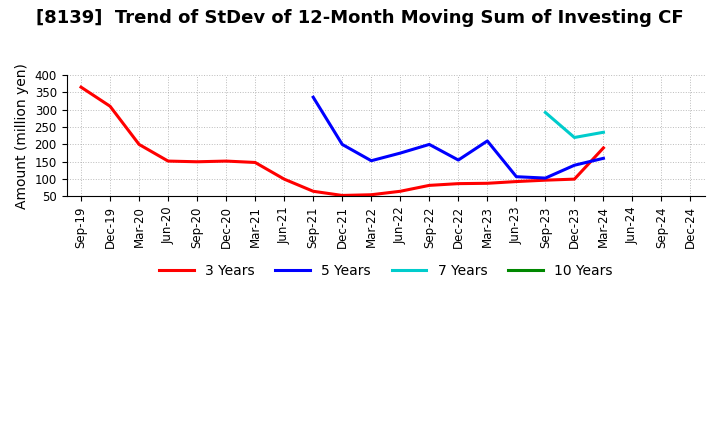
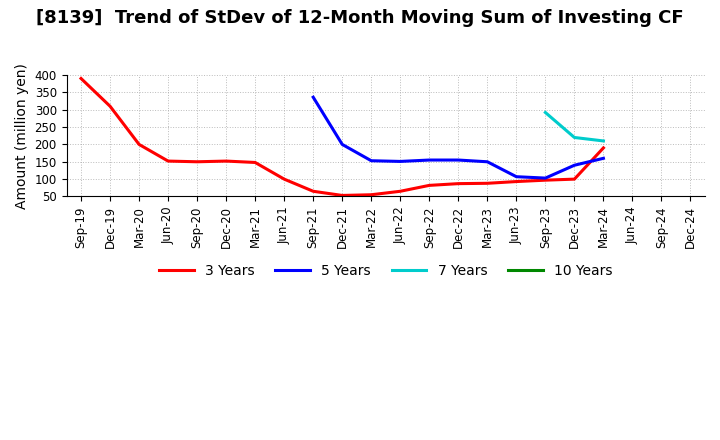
3 Years/Sep-19: 365 -> 390
5 Years/Jun-22: 175 -> 151
5 Years/Sep-22: 200 -> 155
5 Years/Mar-23: 210 -> 150
7 Years/Mar-24: 235 -> 210
